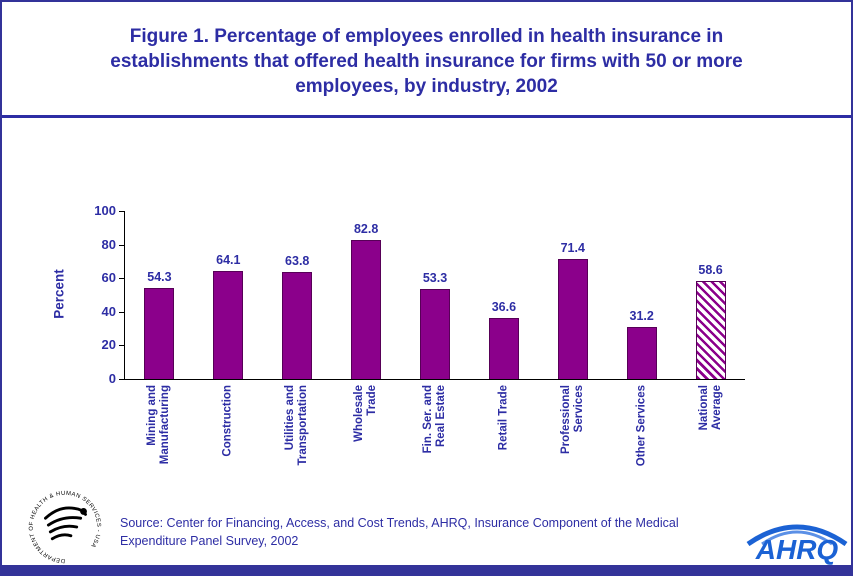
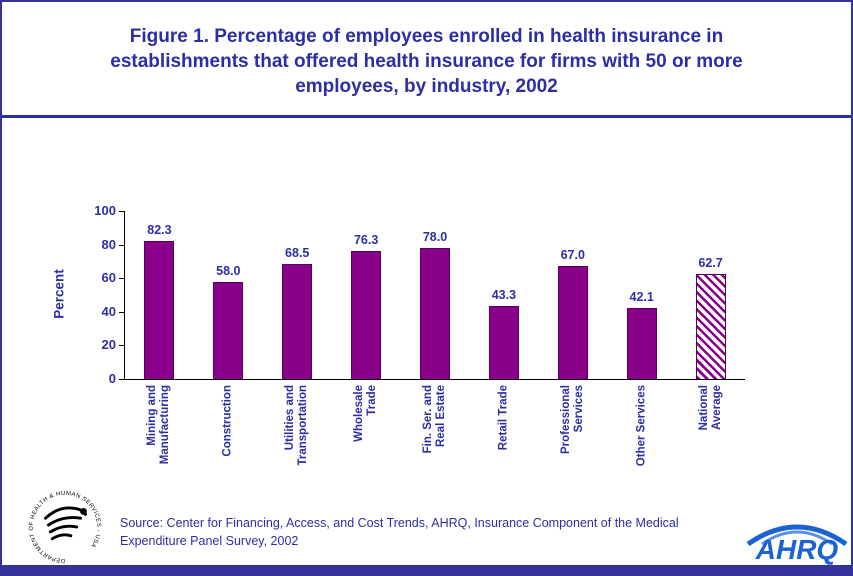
Mining and Manufacturing: 54.3 -> 82.3
Construction: 64.1 -> 58.0
Utilities and Transportation: 63.8 -> 68.5
Wholesale Trade: 82.8 -> 76.3
Fin. Ser. and Real Estate: 53.3 -> 78.0
Retail Trade: 36.6 -> 43.3
Professional Services: 71.4 -> 67.0
Other Services: 31.2 -> 42.1
National Average: 58.6 -> 62.7
